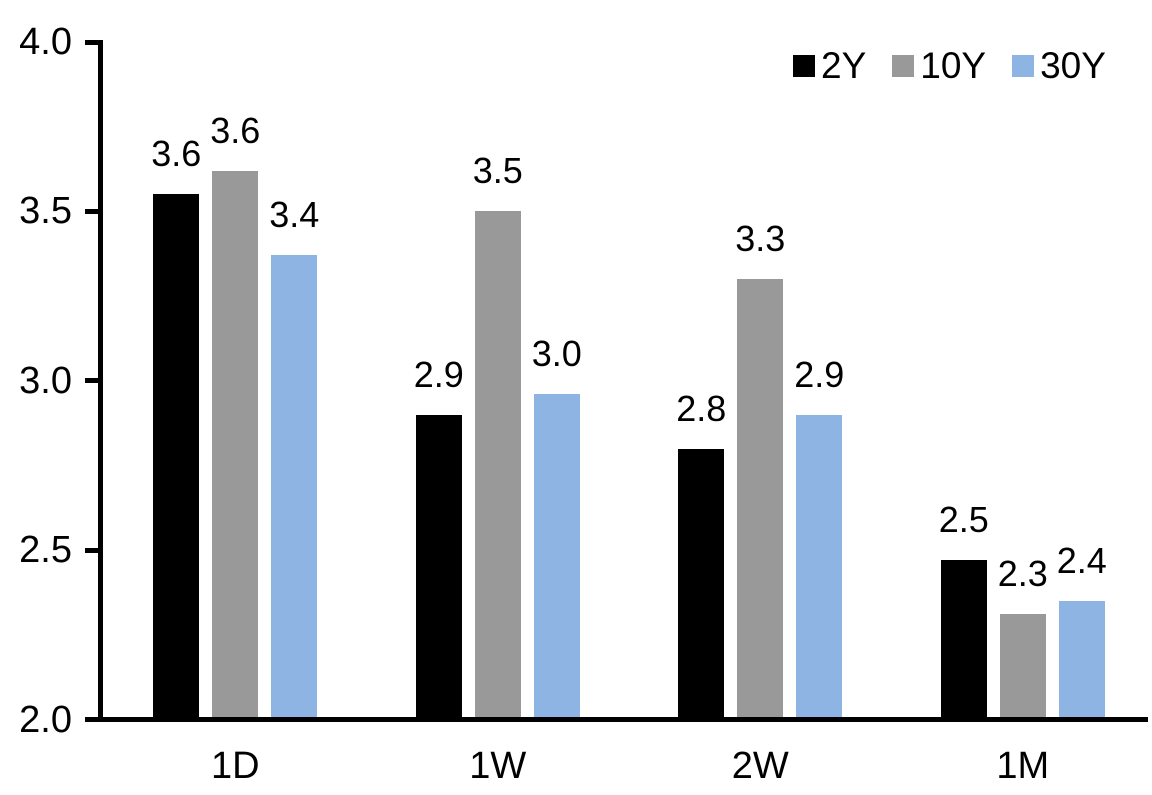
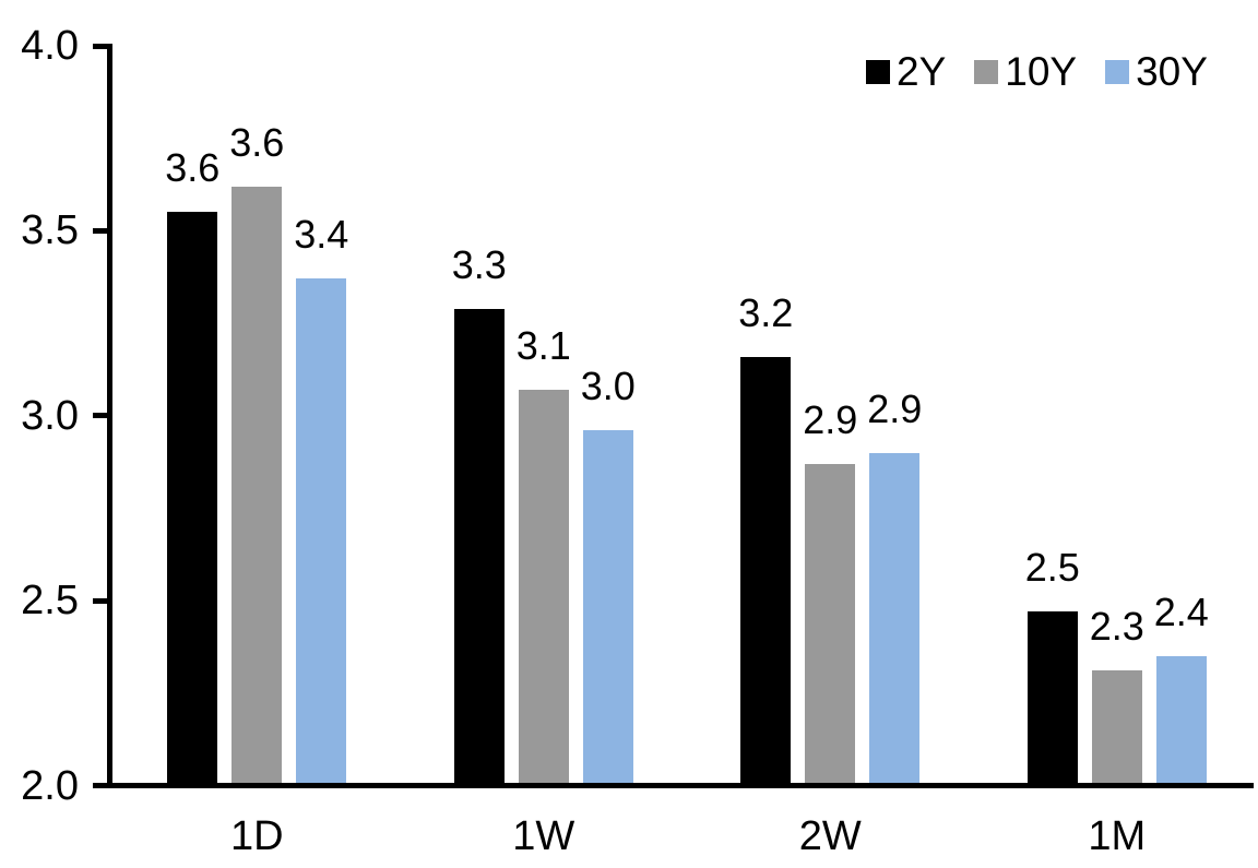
2Y/1W: 2.9 -> 3.3
10Y/1W: 3.5 -> 3.1
2Y/2W: 2.8 -> 3.2
10Y/2W: 3.3 -> 2.9
